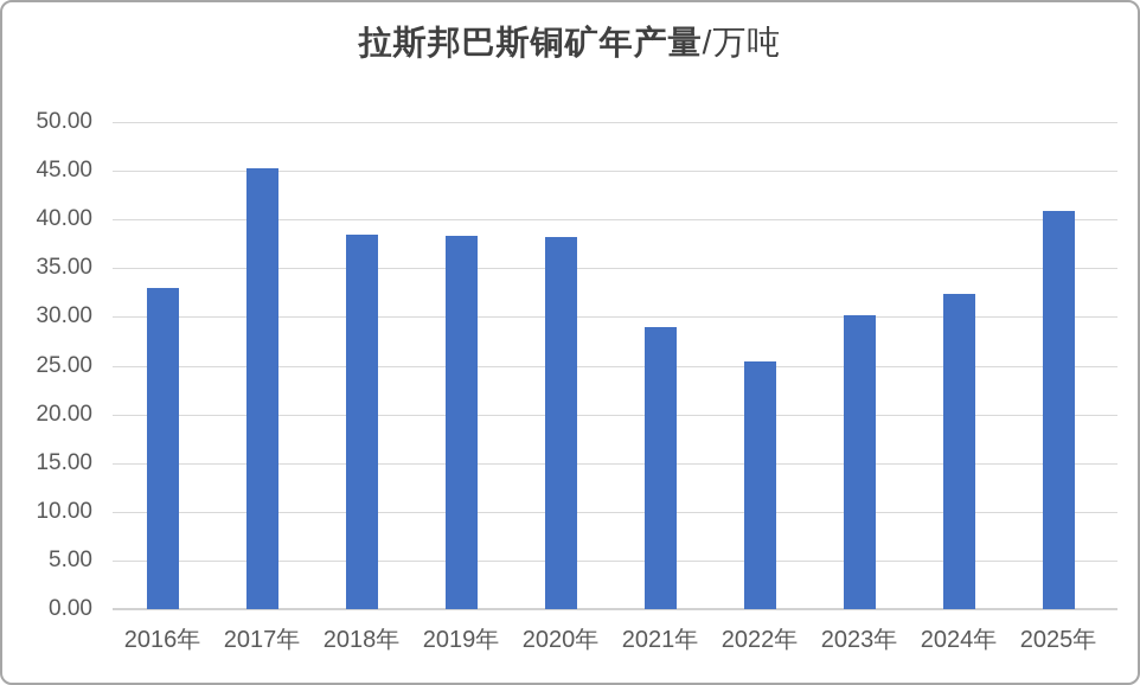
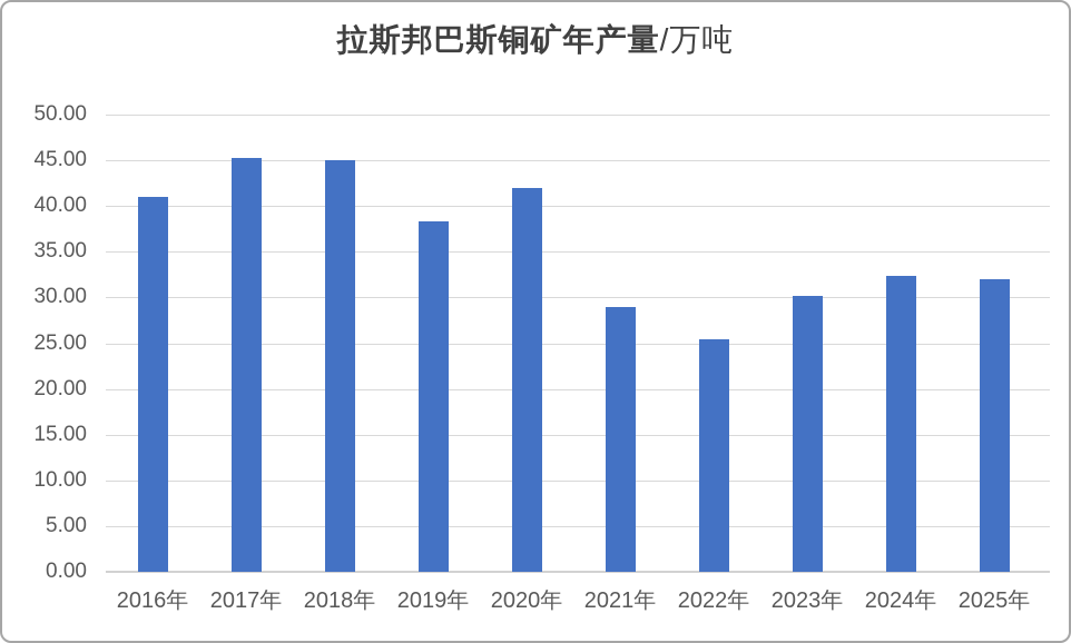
2016年: 33 -> 41
2018年: 38 -> 45
2020年: 38 -> 42
2025年: 41 -> 32
